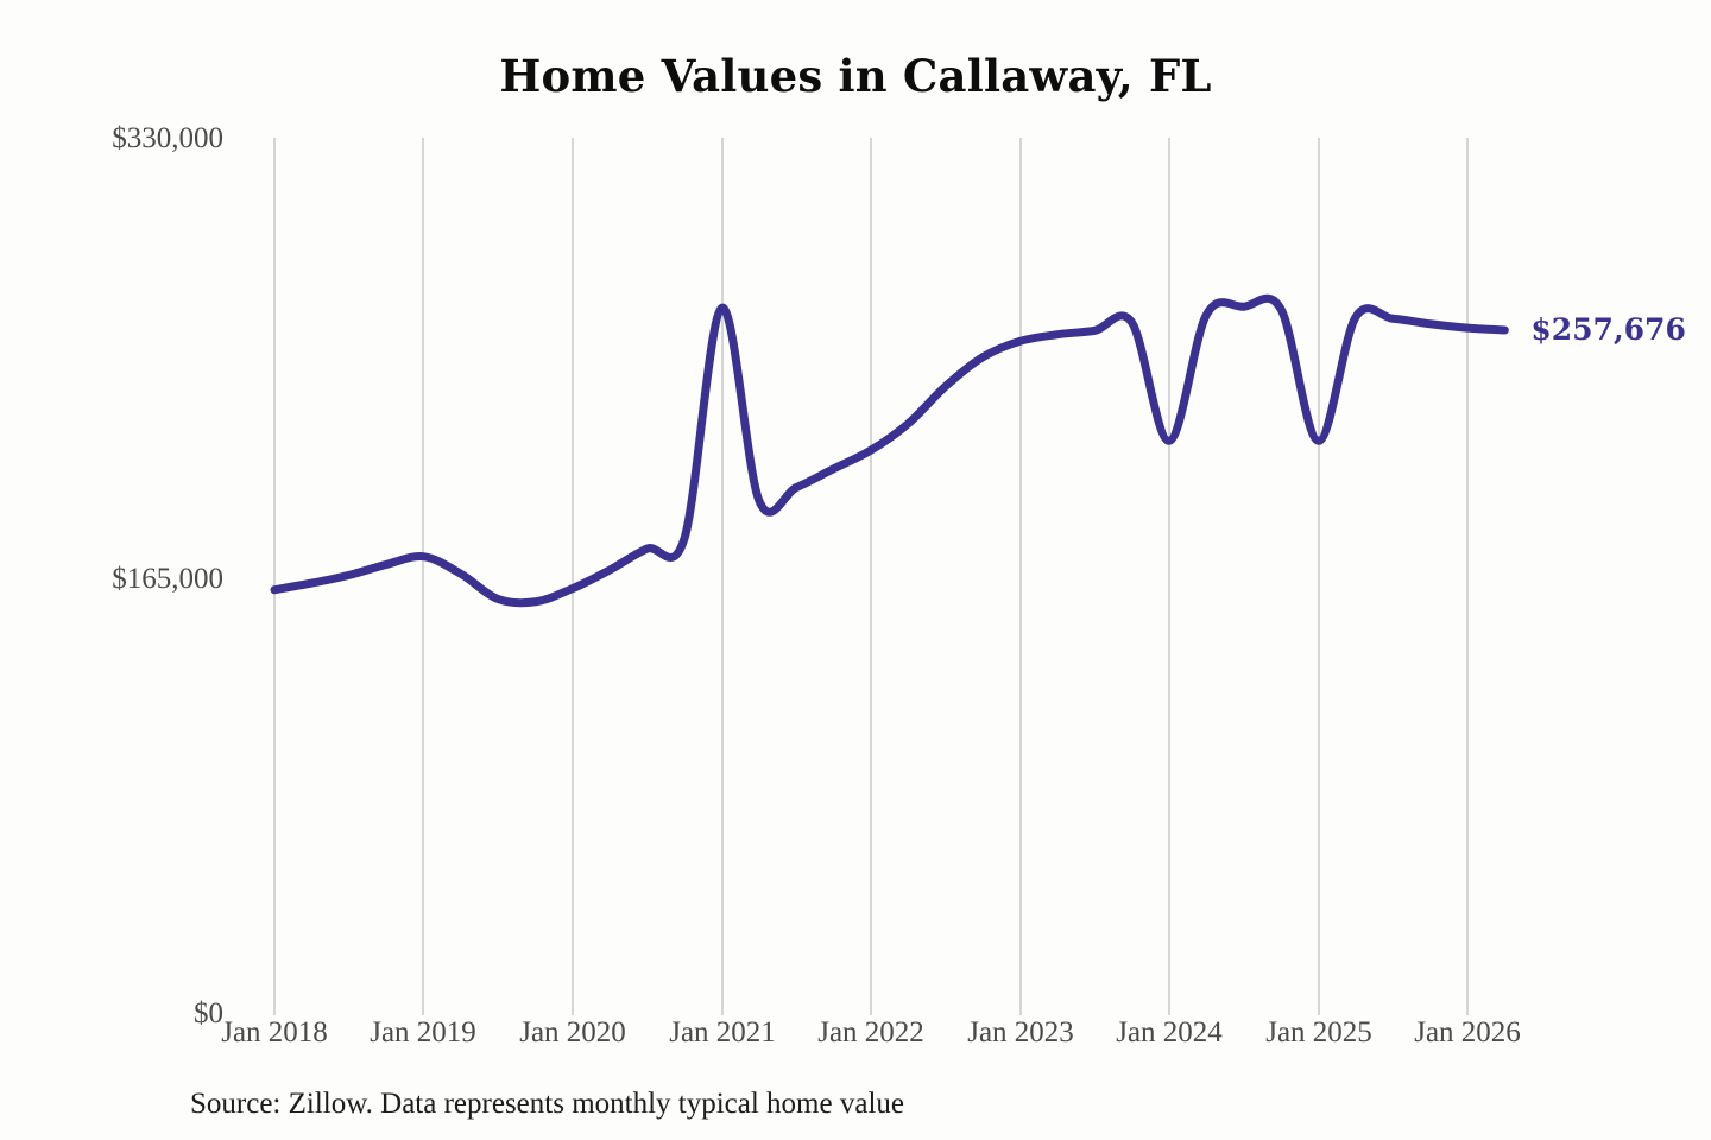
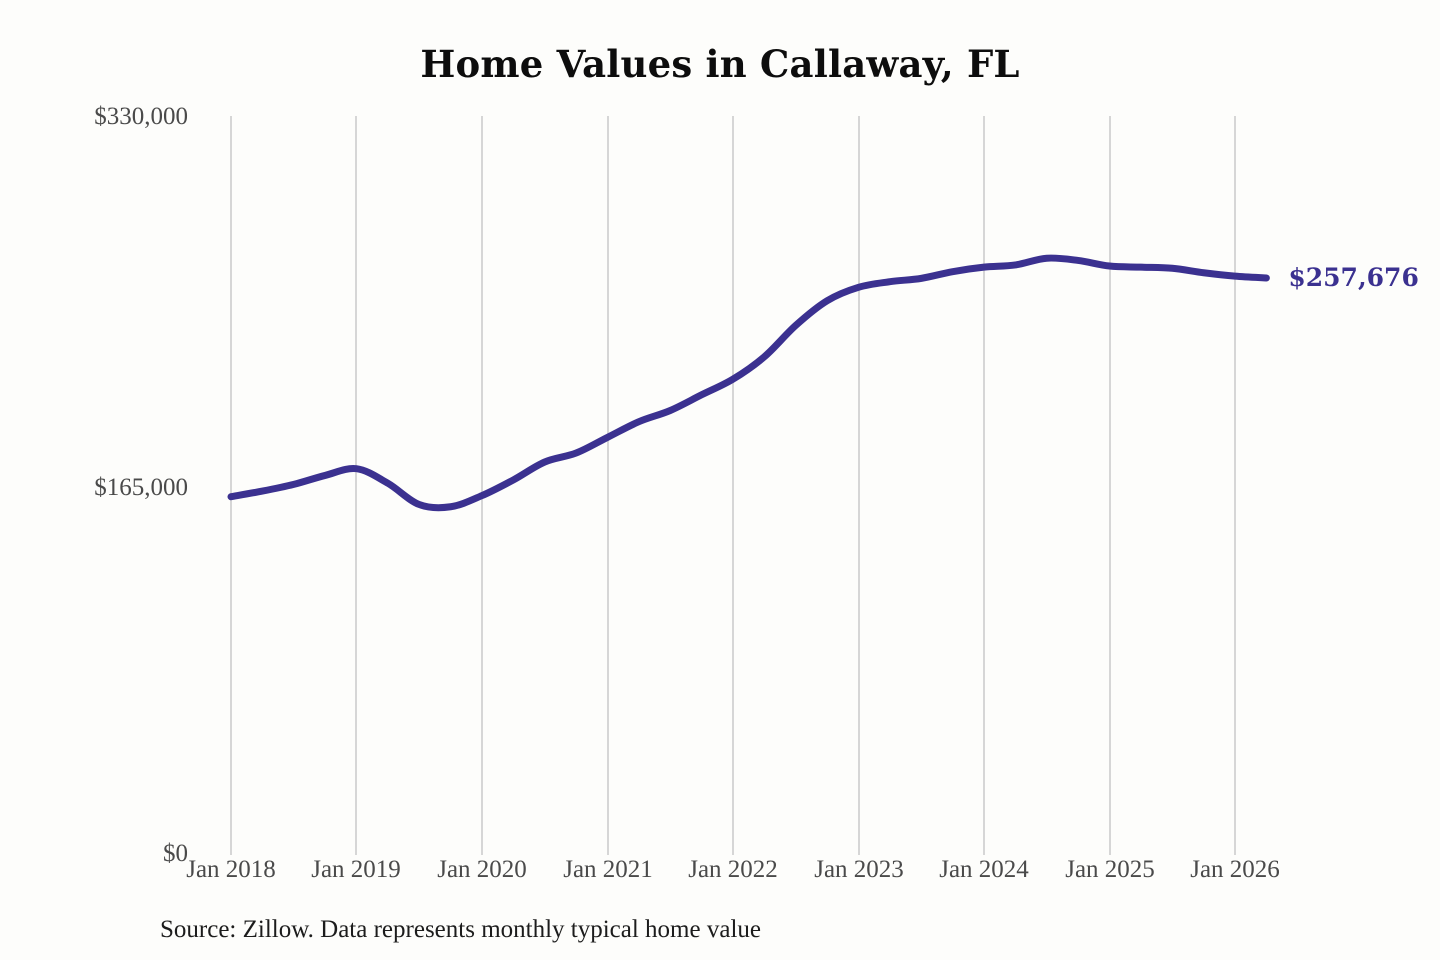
Jan 2021: $266000 -> $186000
Jan 2024: $216000 -> $262000
Jan 2025: $216000 -> $263000
